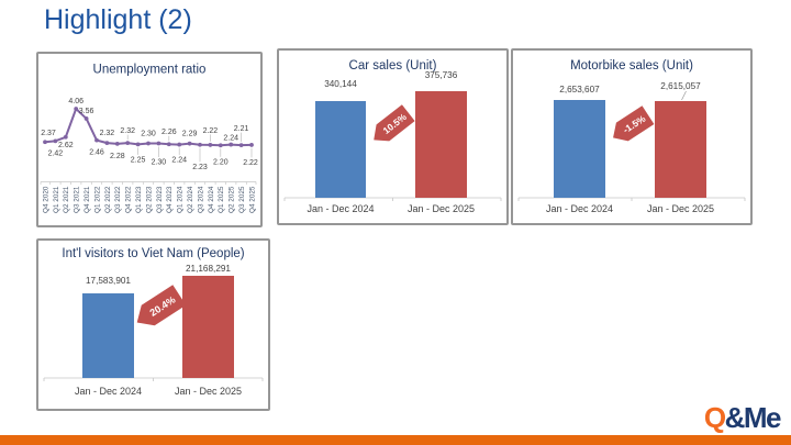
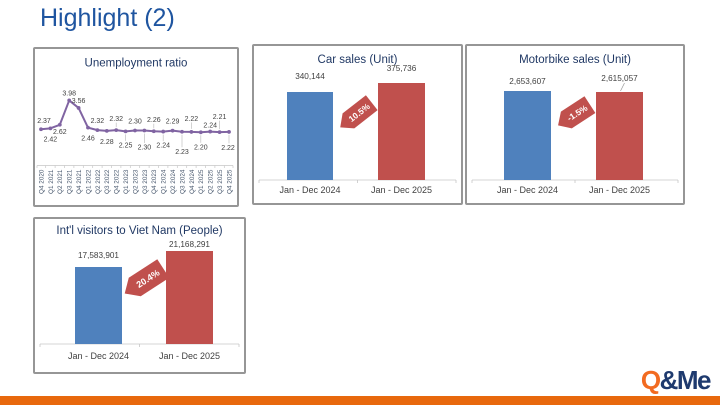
Unemployment ratio/Q3 2021: 4.06 -> 3.98
